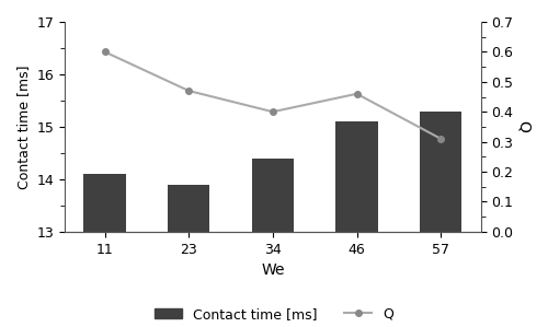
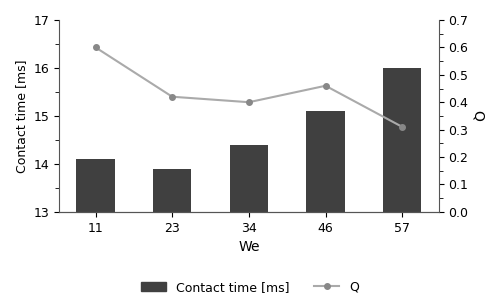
Q/23: 0.47 -> 0.42
Contact time [ms]/57: 15.3 -> 16.0
